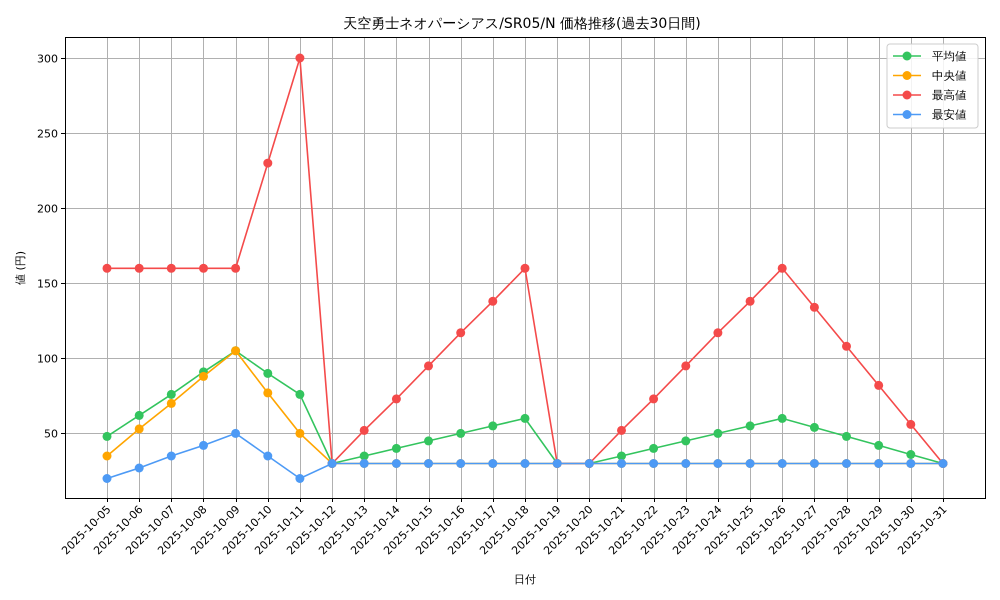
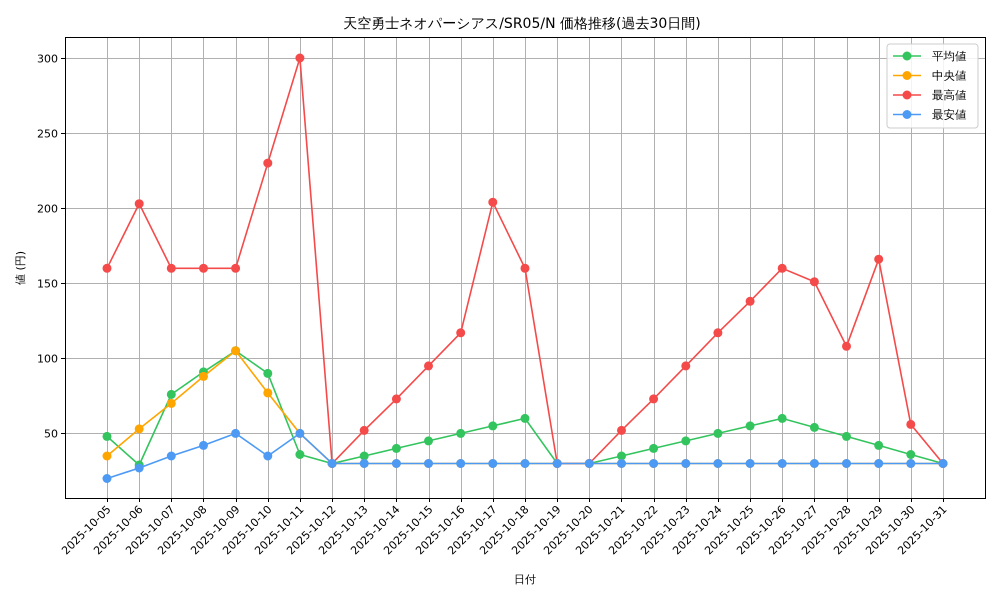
平均値/2025-10-06: 62 -> 29
最高値/2025-10-06: 160 -> 203
平均値/2025-10-11: 76 -> 36
最安値/2025-10-11: 20 -> 50
最高値/2025-10-17: 138 -> 204
最高値/2025-10-27: 134 -> 151
最高値/2025-10-29: 82 -> 166
